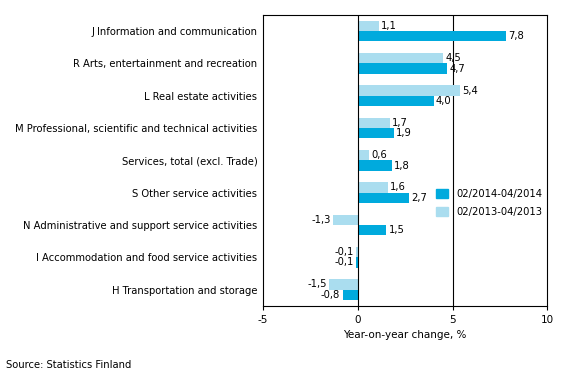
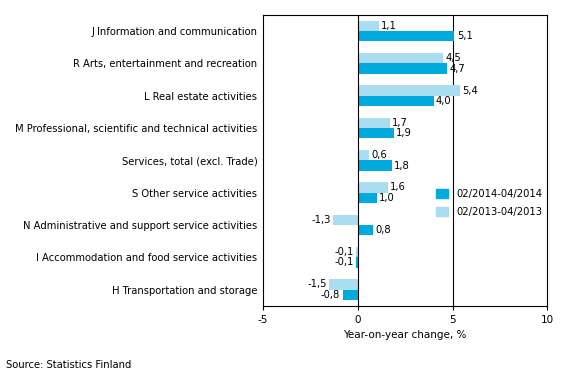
02/2014-04/2014/J Information and communication: 7,8 -> 5,1
02/2014-04/2014/S Other service activities: 2,7 -> 1,0
02/2014-04/2014/N Administrative and support service activities: 1,5 -> 0,8
